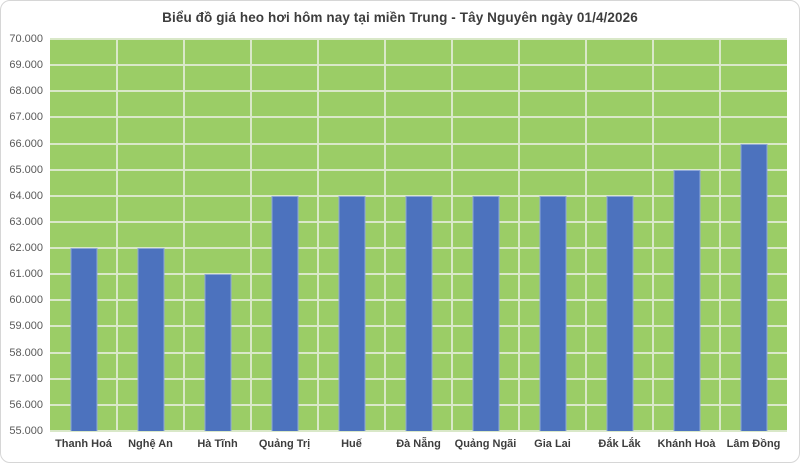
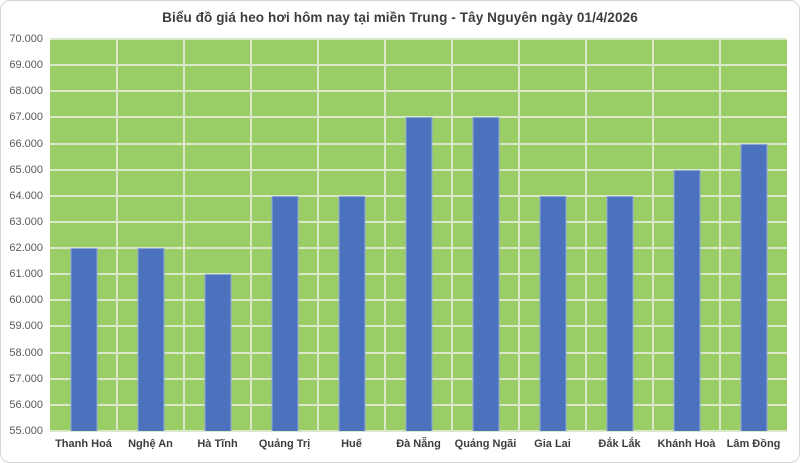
Đà Nẵng: 64000 -> 67000
Quảng Ngãi: 64000 -> 67000
